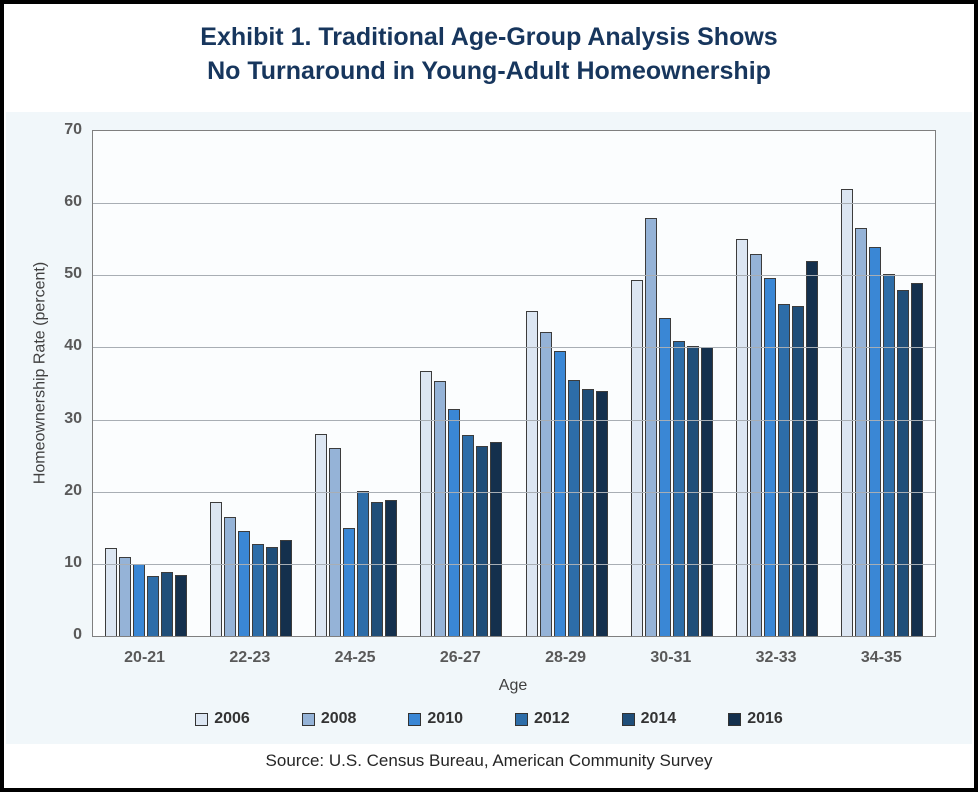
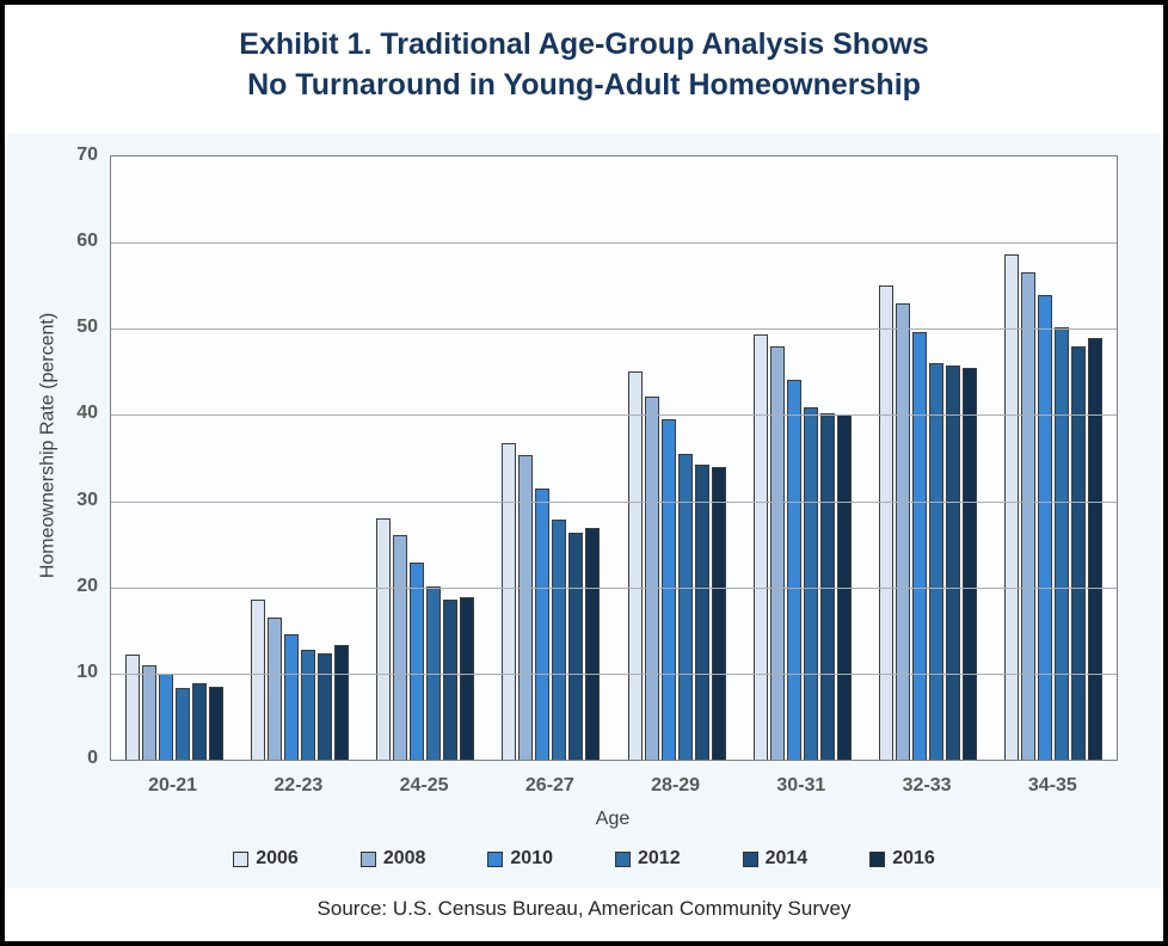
2010/24-25: 15 -> 23
2008/30-31: 58 -> 48
2016/32-33: 52 -> 45
2006/34-35: 62 -> 59
